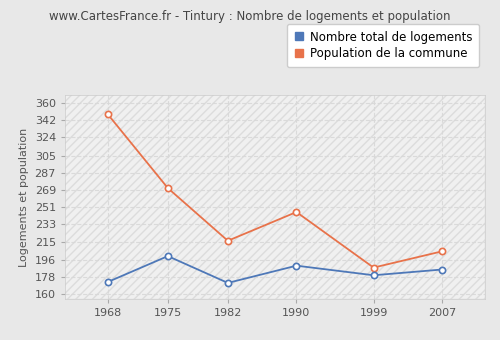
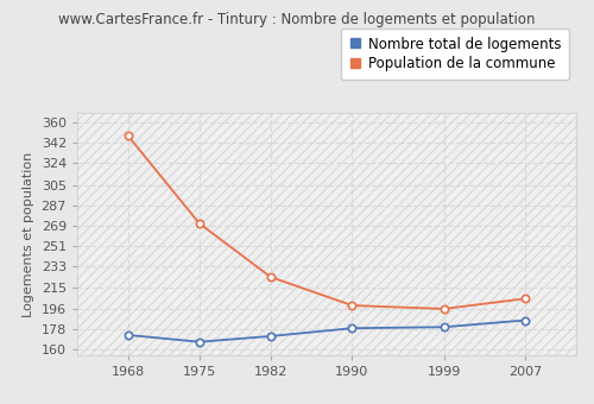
Nombre total de logements/1975: 200 -> 167
Population de la commune/1982: 216 -> 224
Nombre total de logements/1990: 190 -> 179
Population de la commune/1990: 246 -> 199
Population de la commune/1999: 188 -> 196
